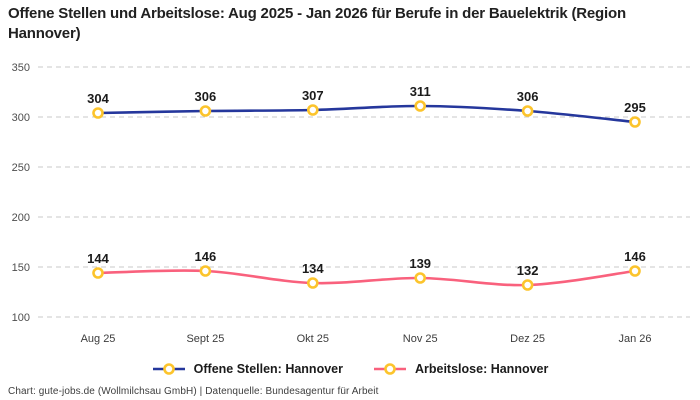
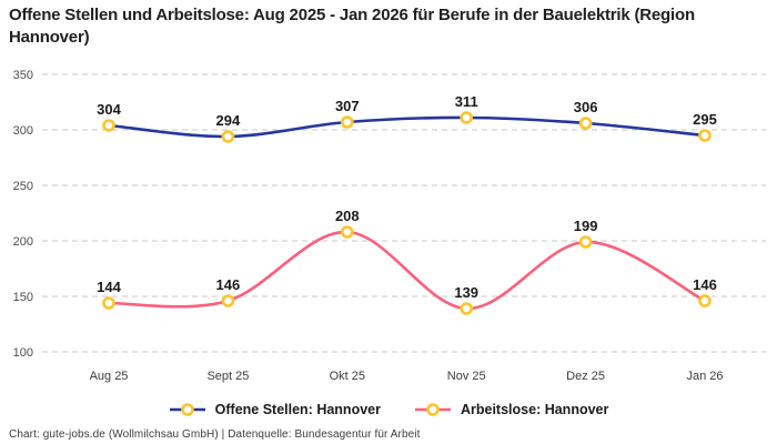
Offene Stellen: Hannover/Sept 25: 306 -> 294
Arbeitslose: Hannover/Okt 25: 134 -> 208
Arbeitslose: Hannover/Dez 25: 132 -> 199
